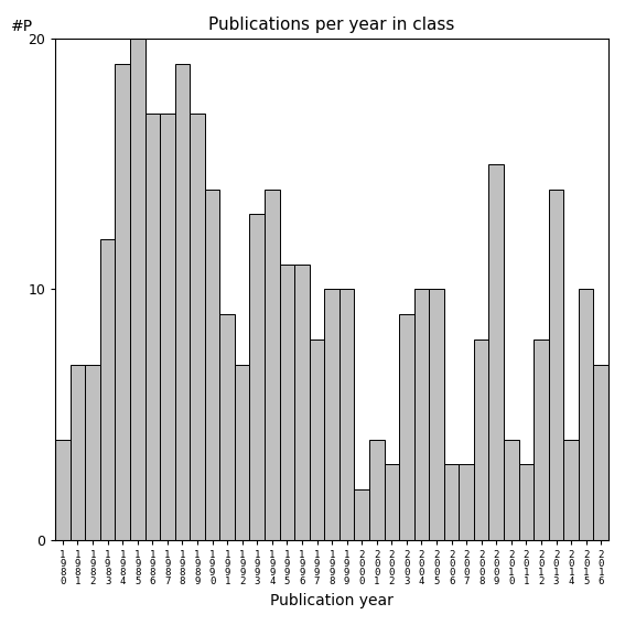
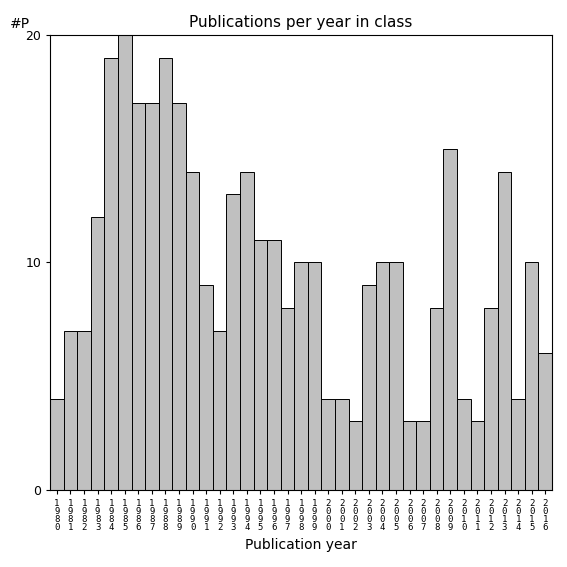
2 0 0 0: 2 -> 4
2 0 1 6: 7 -> 6
